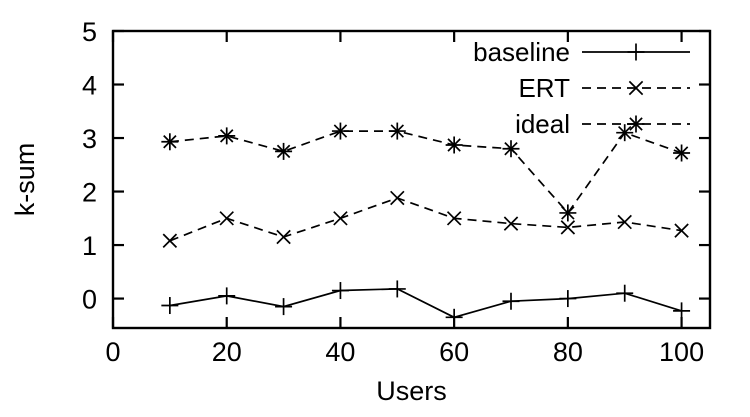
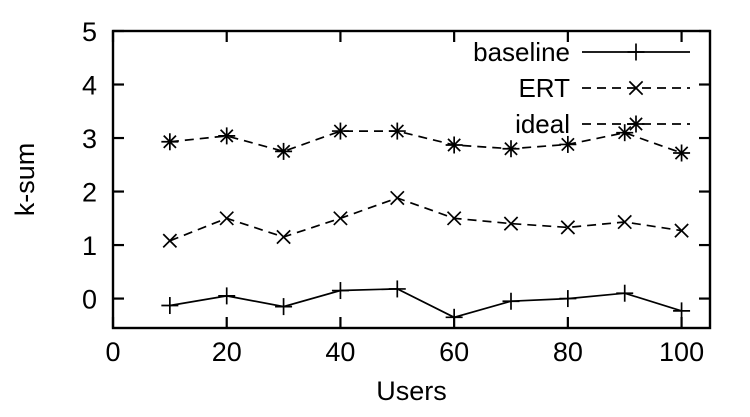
ideal/80: 1.6 -> 2.9
